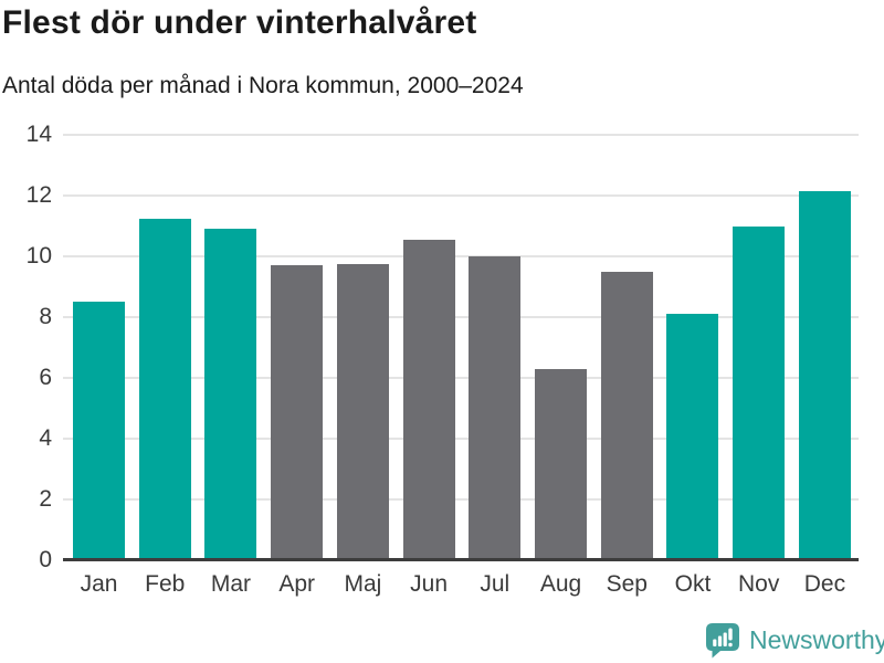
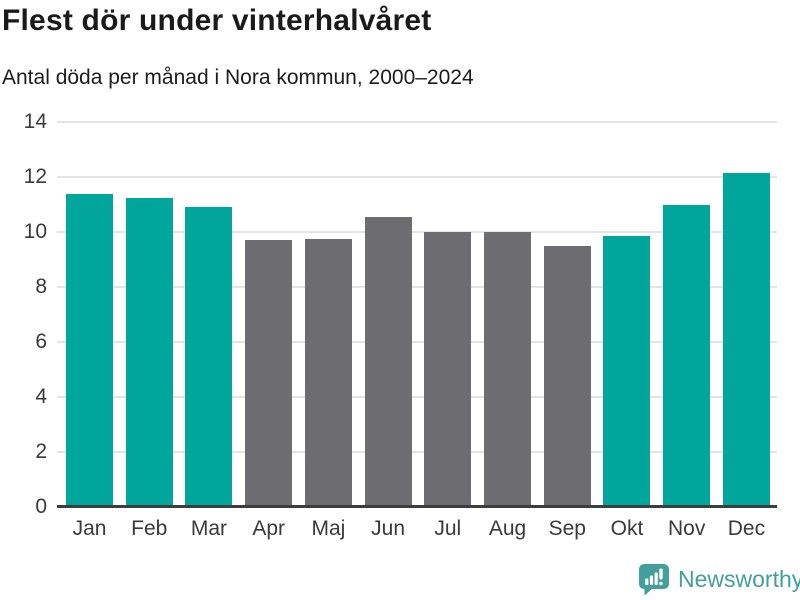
Jan: 8.5 -> 11.4
Aug: 6.3 -> 10.0
Okt: 8.1 -> 9.8
